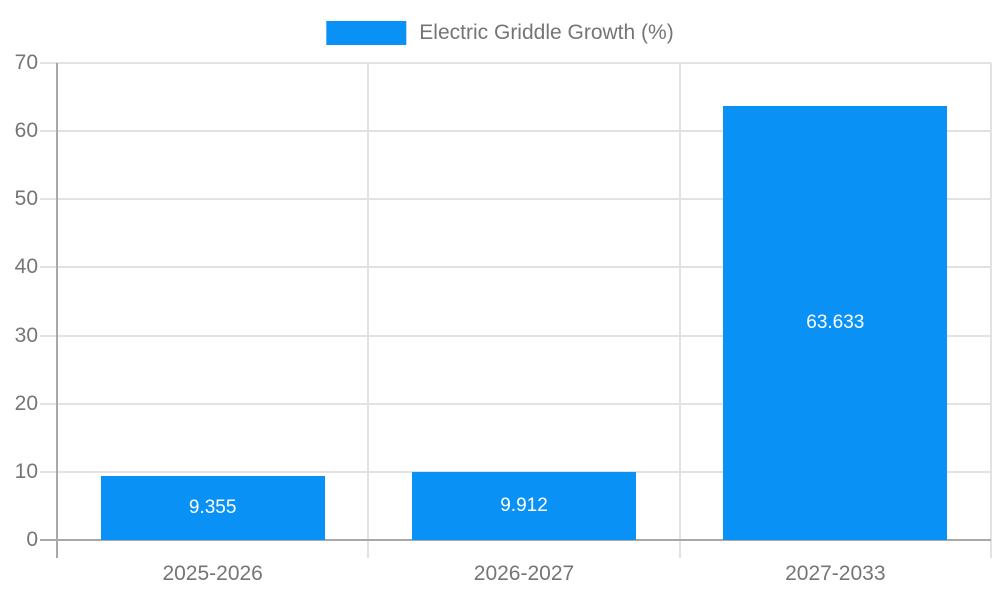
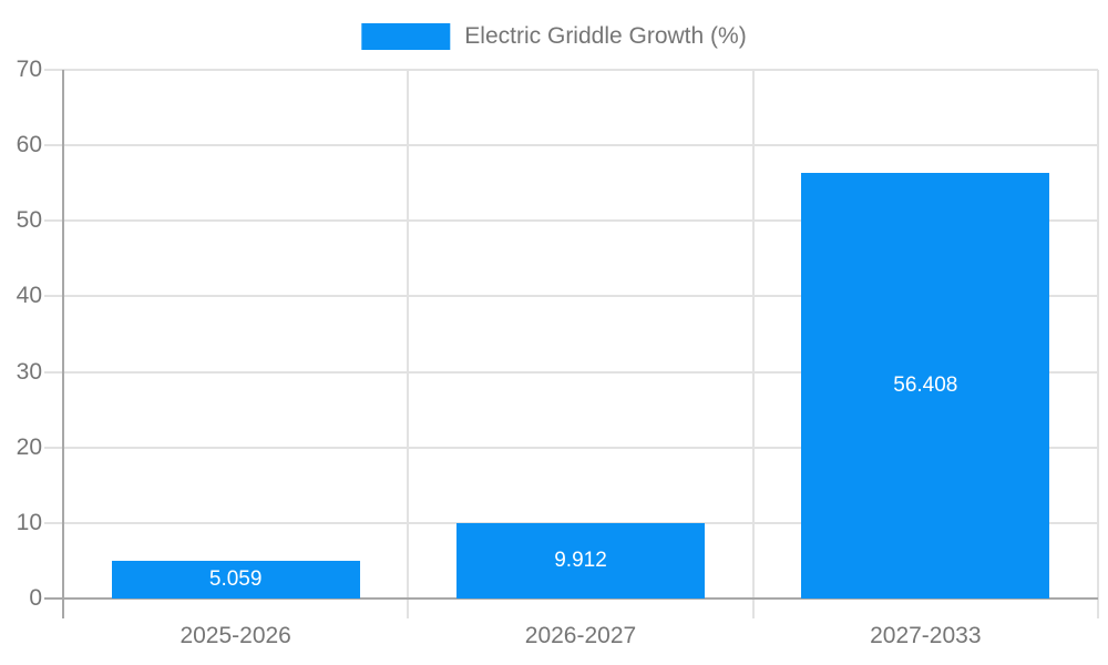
2025-2026: 9.355 -> 5.059
2027-2033: 63.633 -> 56.408
